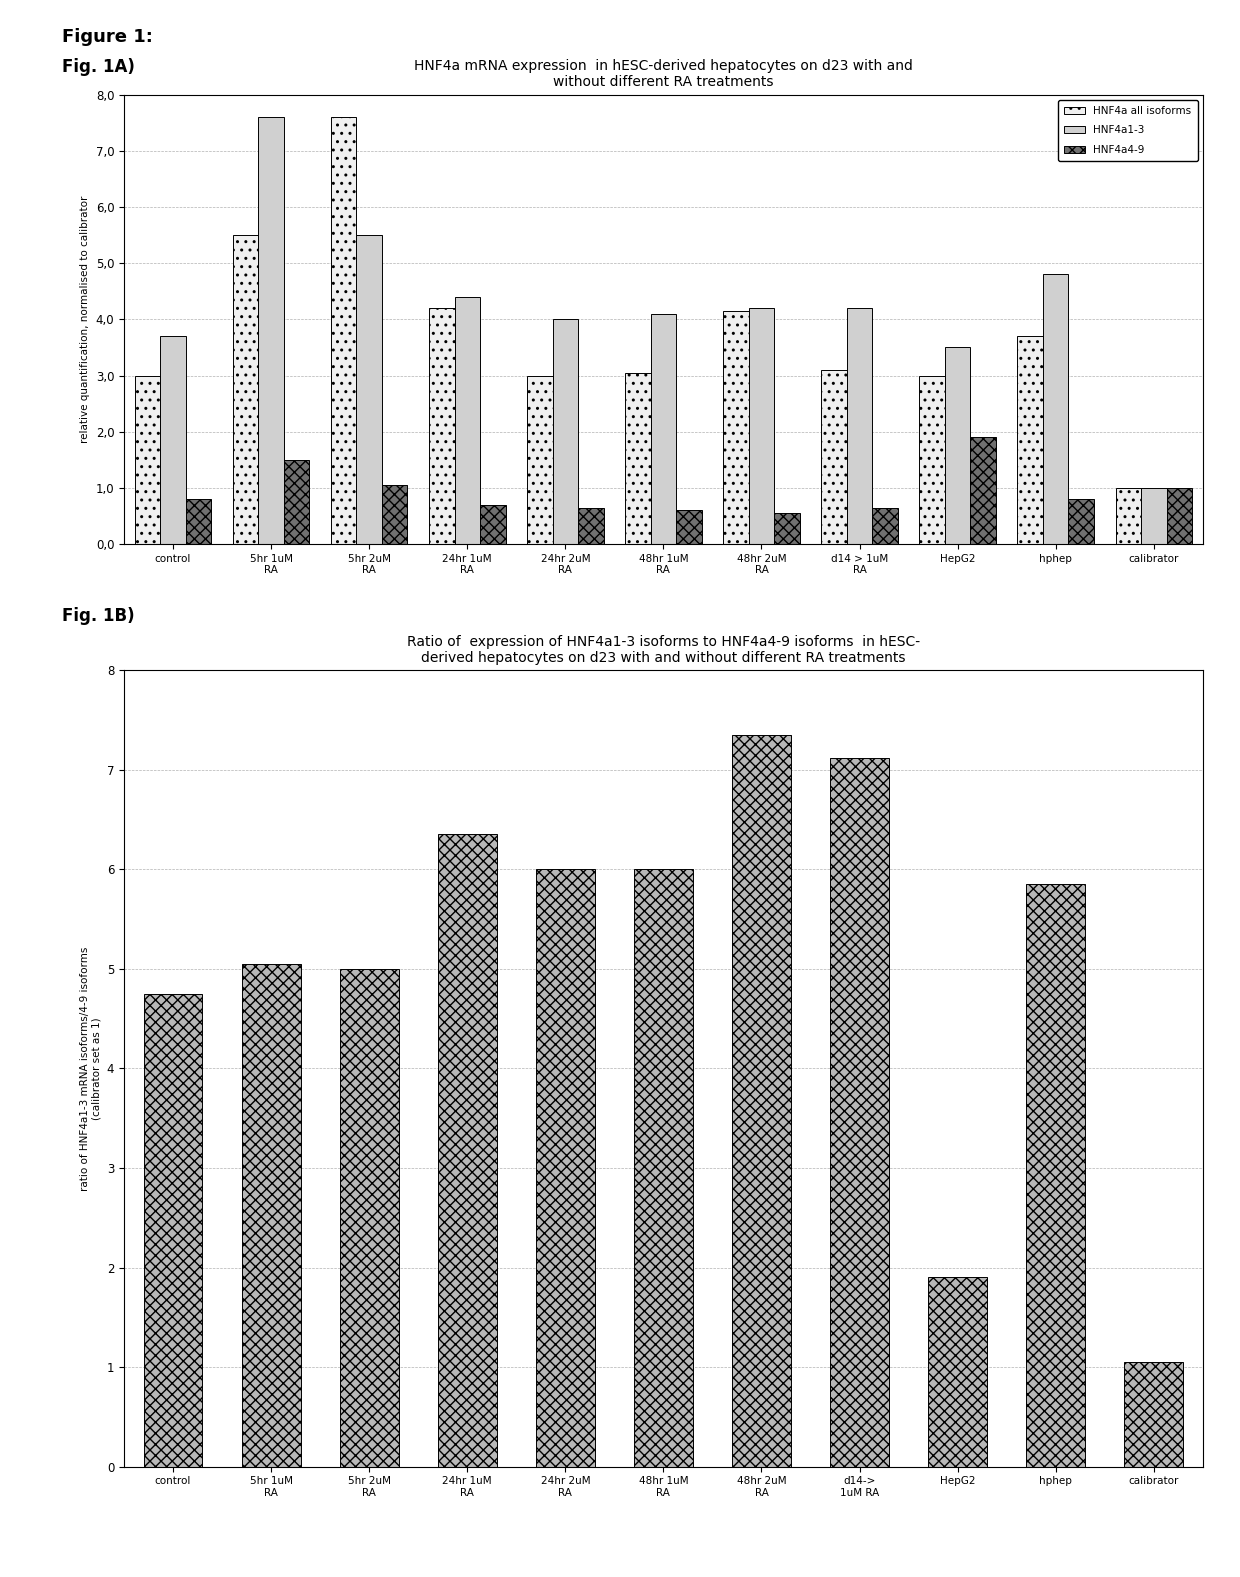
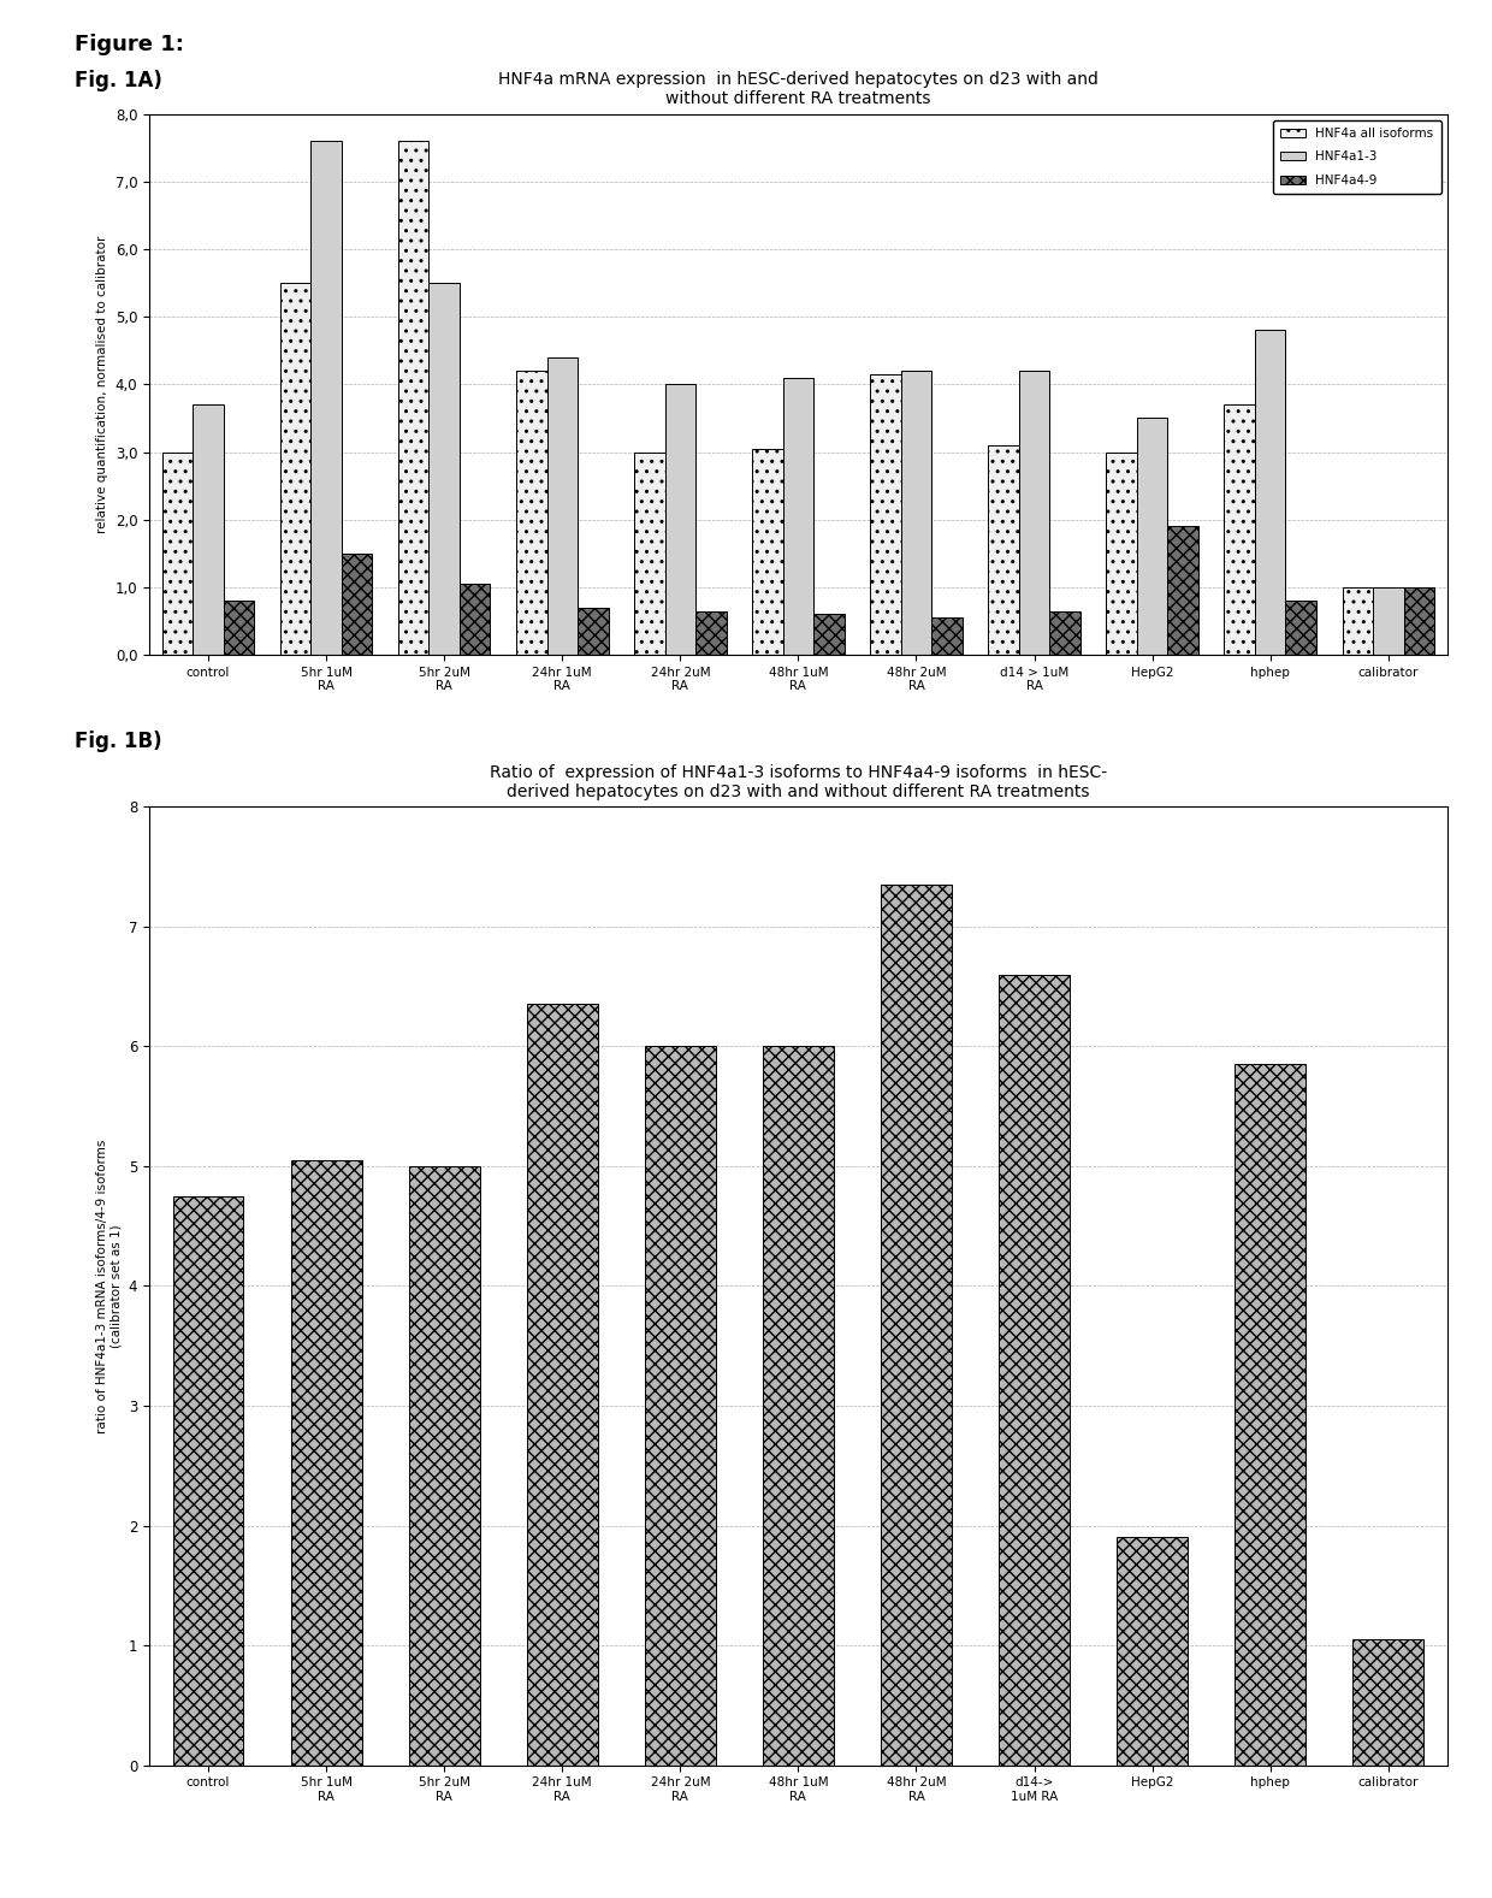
d14-> 1uM RA: 7.12 -> 6.60
